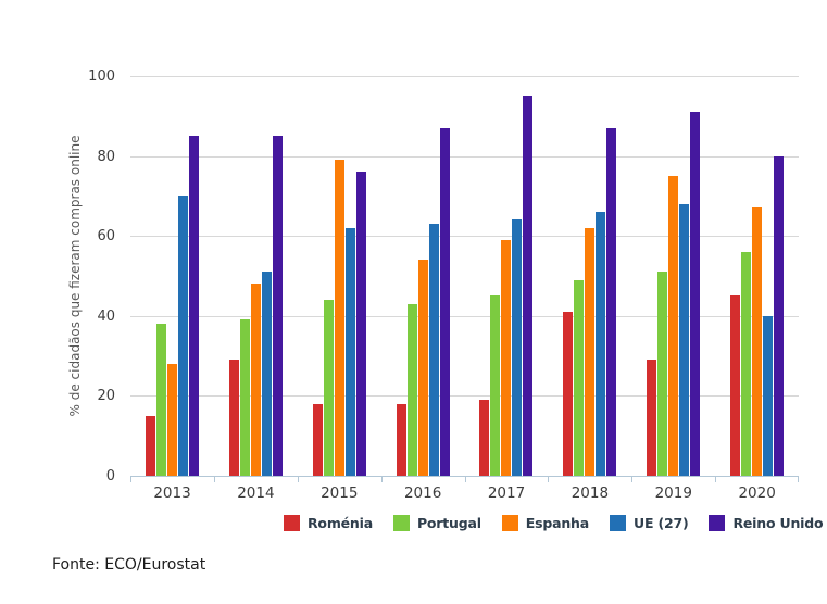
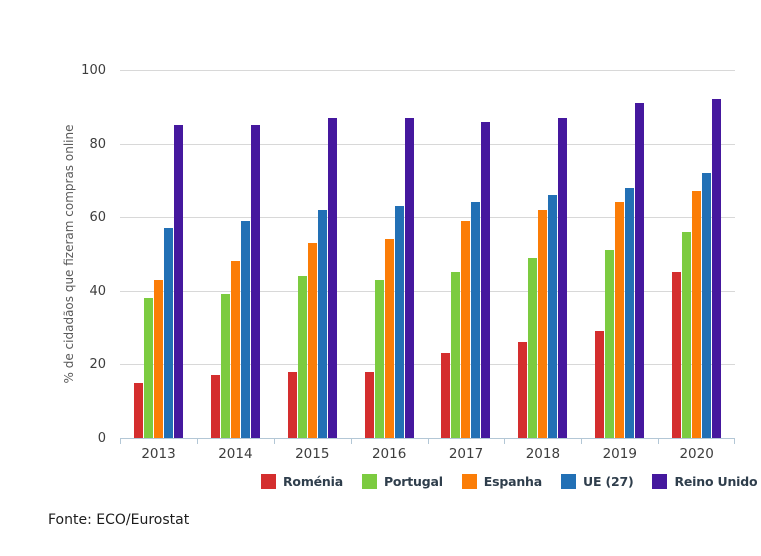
Espanha/2013: 28 -> 43
UE (27)/2013: 70 -> 57
Roménia/2014: 29 -> 17
UE (27)/2014: 51 -> 59
Espanha/2015: 79 -> 53
Reino Unido/2015: 76 -> 87
Roménia/2017: 19 -> 23
Reino Unido/2017: 95 -> 86
Roménia/2018: 41 -> 26
Espanha/2019: 75 -> 64
UE (27)/2020: 40 -> 72
Reino Unido/2020: 80 -> 92
